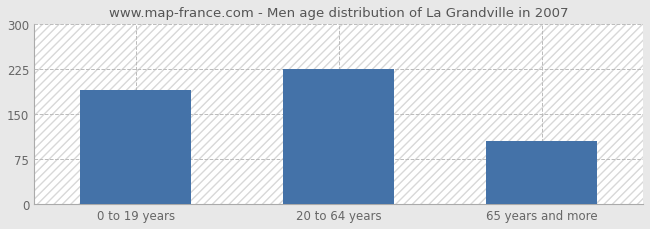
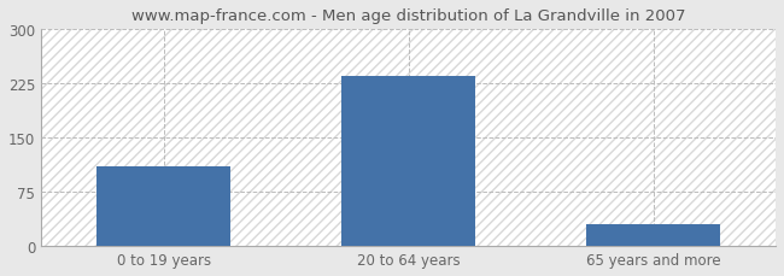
0 to 19 years: 190 -> 110
20 to 64 years: 226 -> 235
65 years and more: 106 -> 30
